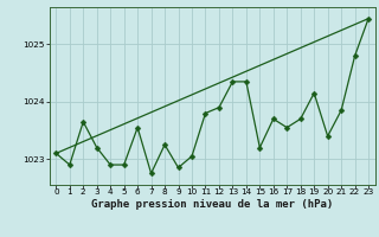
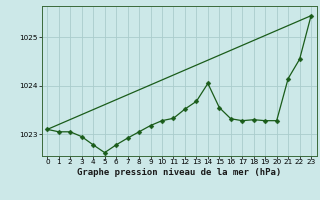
1: 1022.90 -> 1023.05
2: 1023.65 -> 1023.05
3: 1023.20 -> 1022.95
4: 1022.90 -> 1022.78
5: 1022.90 -> 1022.62
6: 1023.55 -> 1022.78
7: 1022.75 -> 1022.92
8: 1023.25 -> 1023.05
9: 1022.85 -> 1023.18
10: 1023.05 -> 1023.28
11: 1023.80 -> 1023.33
12: 1023.90 -> 1023.52
13: 1024.35 -> 1023.68
14: 1024.35 -> 1024.05
15: 1023.20 -> 1023.55
16: 1023.70 -> 1023.32
17: 1023.55 -> 1023.28
18: 1023.70 -> 1023.30
19: 1024.15 -> 1023.28
20: 1023.40 -> 1023.28
21: 1023.85 -> 1024.15
22: 1024.80 -> 1024.55
